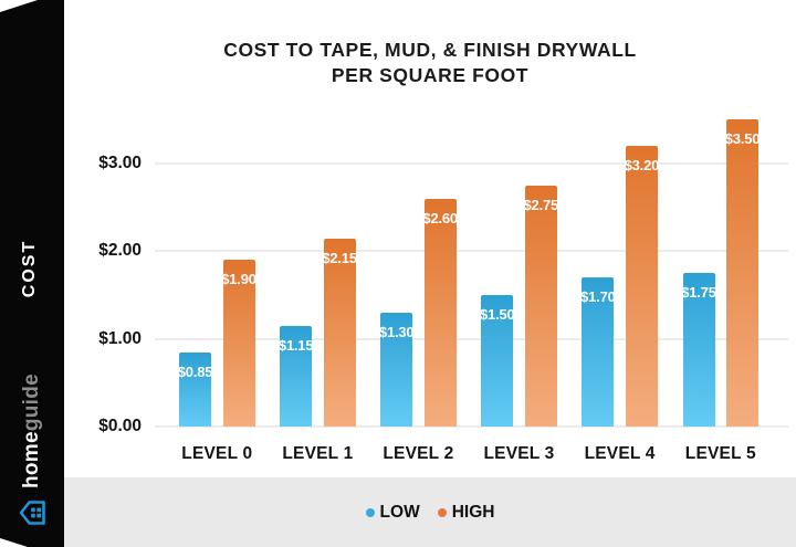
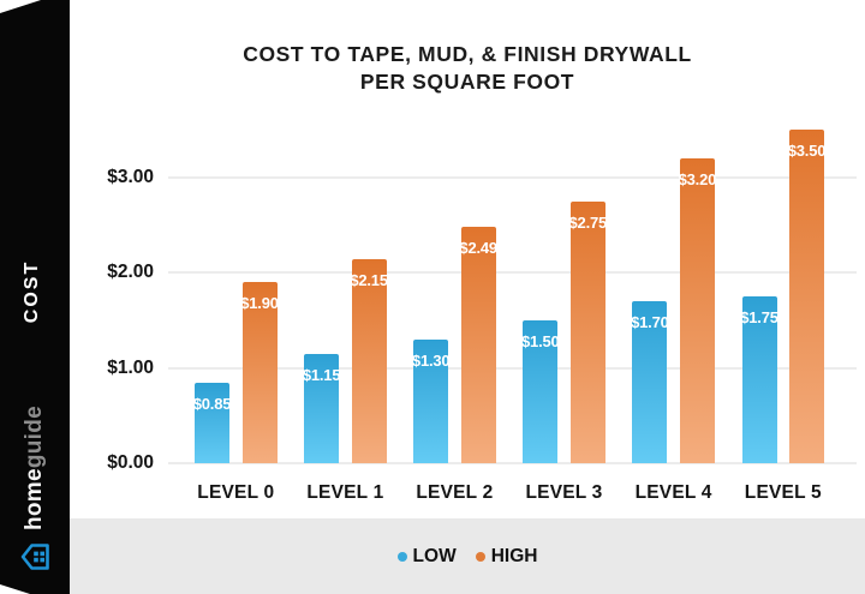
HIGH/LEVEL 2: $2.60 -> $2.49
